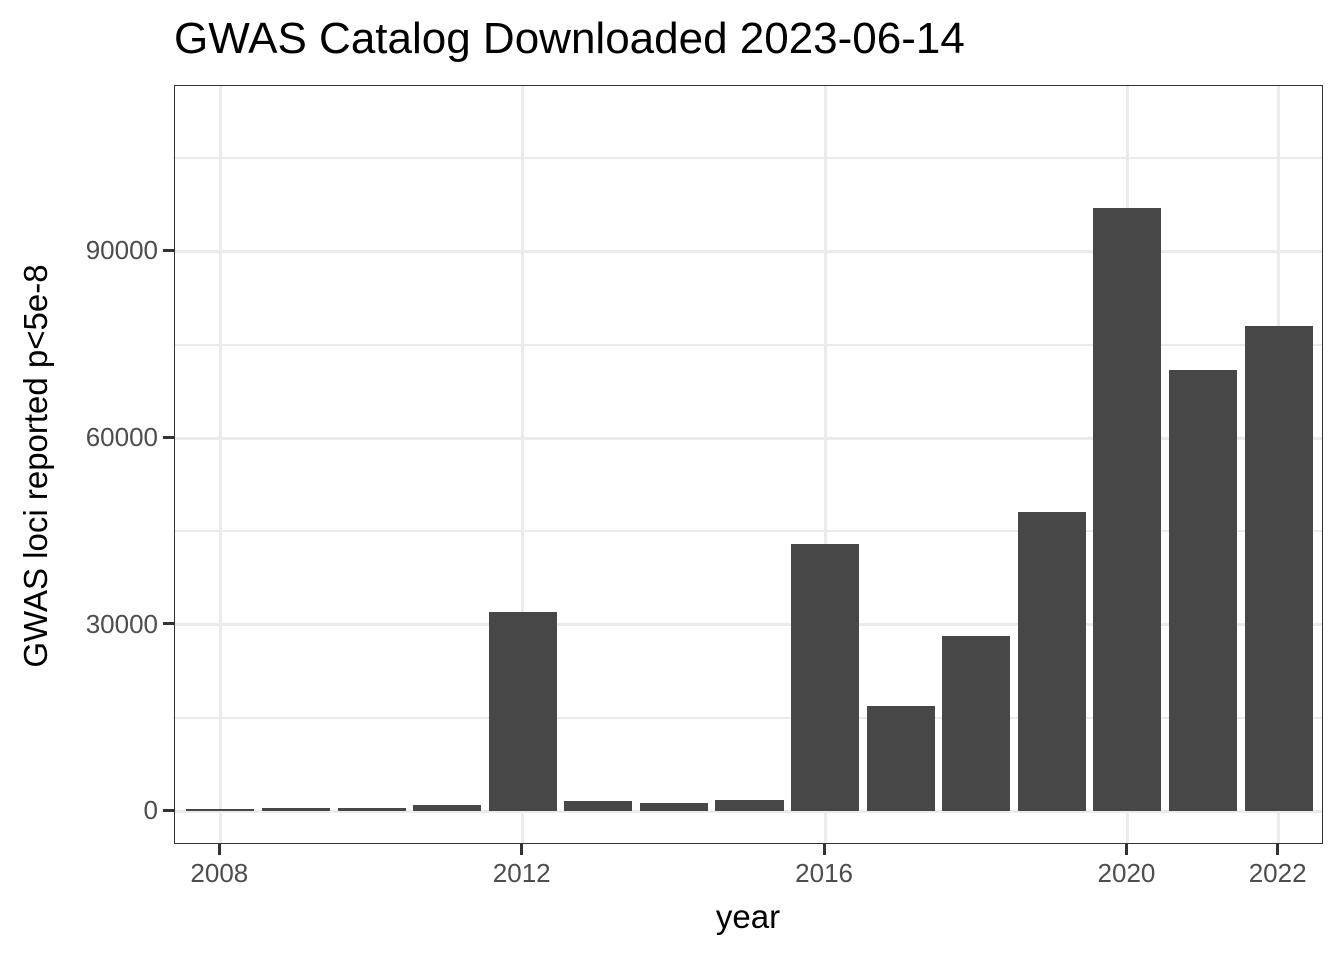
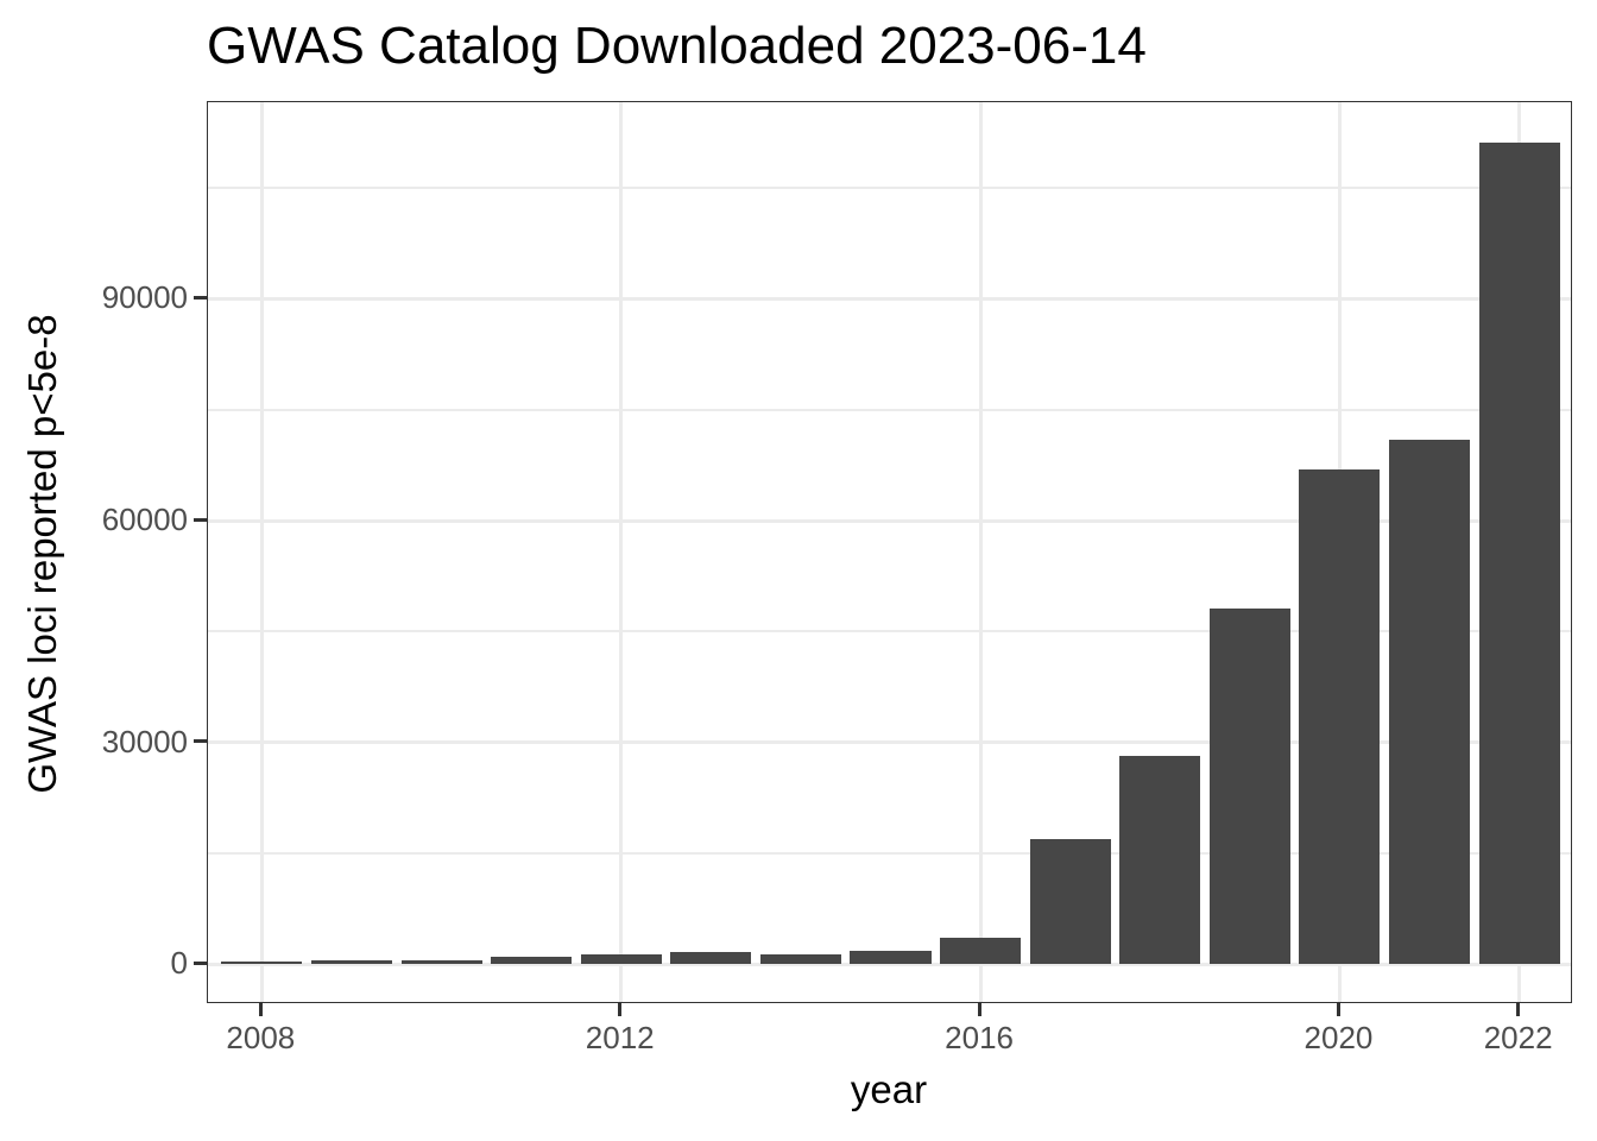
2012: 32000 -> 1000
2016: 43000 -> 4000
2020: 97000 -> 67000
2022: 78000 -> 111000
